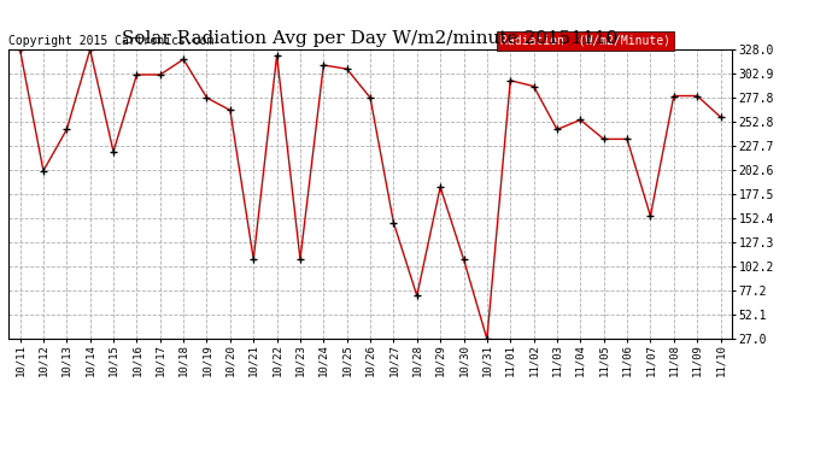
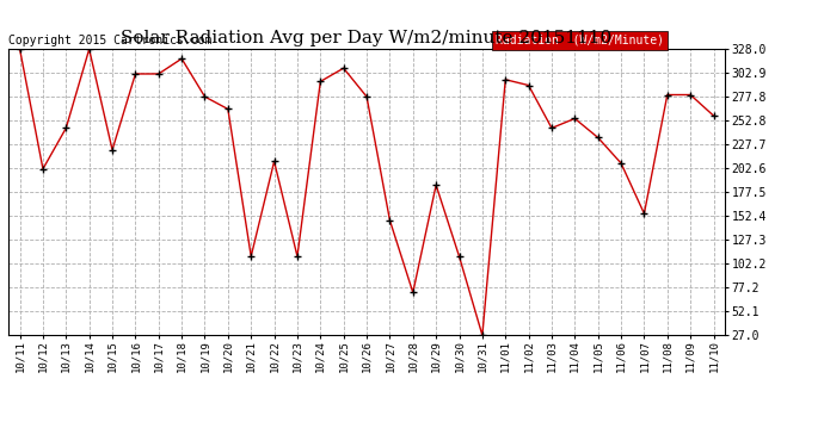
10/22: 322 -> 210
10/24: 312 -> 294
11/06: 235 -> 208
